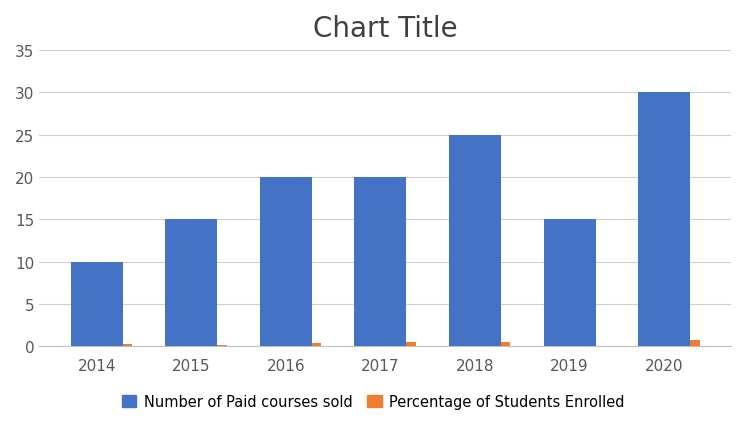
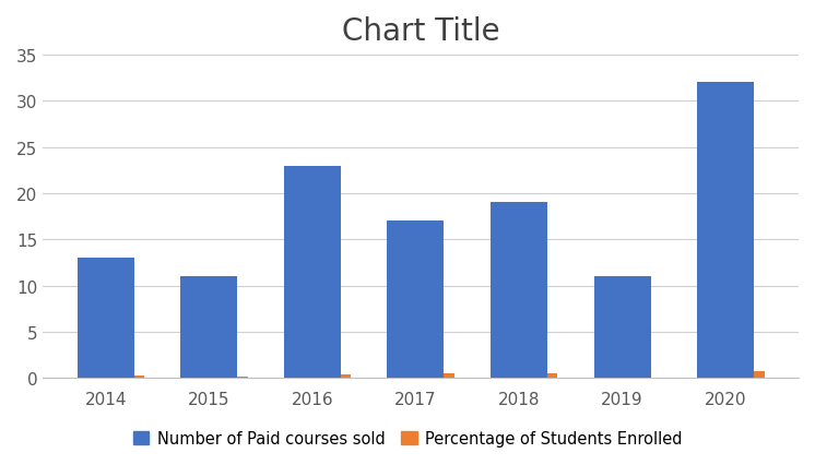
Number of Paid courses sold/2014: 10 -> 13
Number of Paid courses sold/2015: 15 -> 11
Number of Paid courses sold/2016: 20 -> 23
Number of Paid courses sold/2017: 20 -> 17
Number of Paid courses sold/2018: 25 -> 19
Number of Paid courses sold/2019: 15 -> 11
Number of Paid courses sold/2020: 30 -> 32
